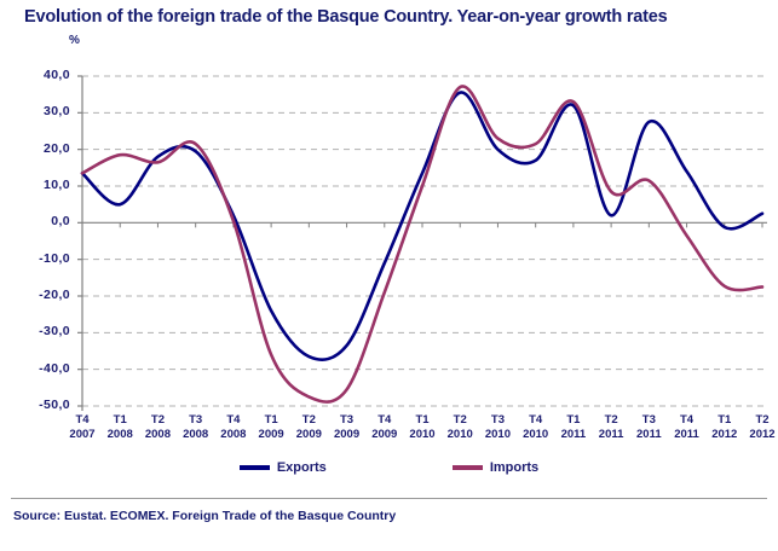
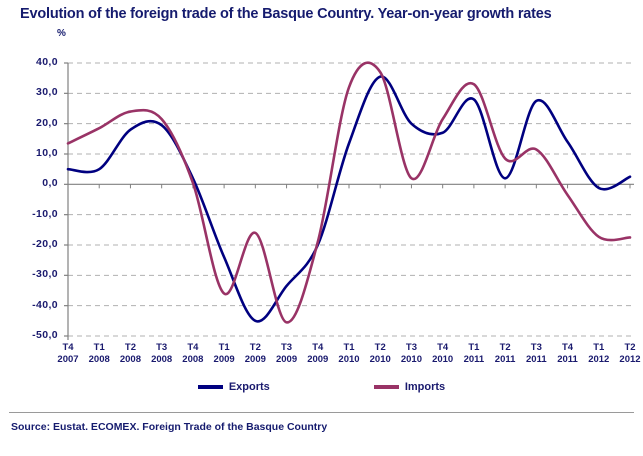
Exports/T4 2007: 14 -> 5
Imports/T2 2008: 16 -> 24
Exports/T2 2009: -36 -> -45
Imports/T2 2009: -48 -> -16
Exports/T4 2009: -11 -> -20
Imports/T1 2010: 10 -> 32
Imports/T3 2010: 23 -> 2
Exports/T1 2011: 32 -> 28
